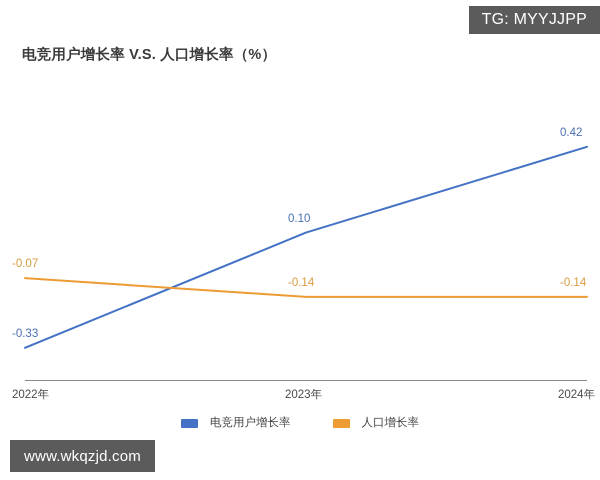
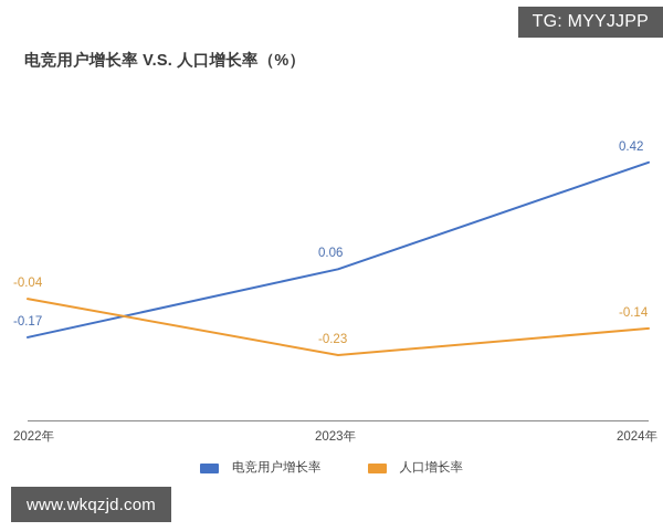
电竞用户增长率/2022年: -0.33 -> -0.17
人口增长率/2022年: -0.07 -> -0.04
电竞用户增长率/2023年: 0.10 -> 0.06
人口增长率/2023年: -0.14 -> -0.23
